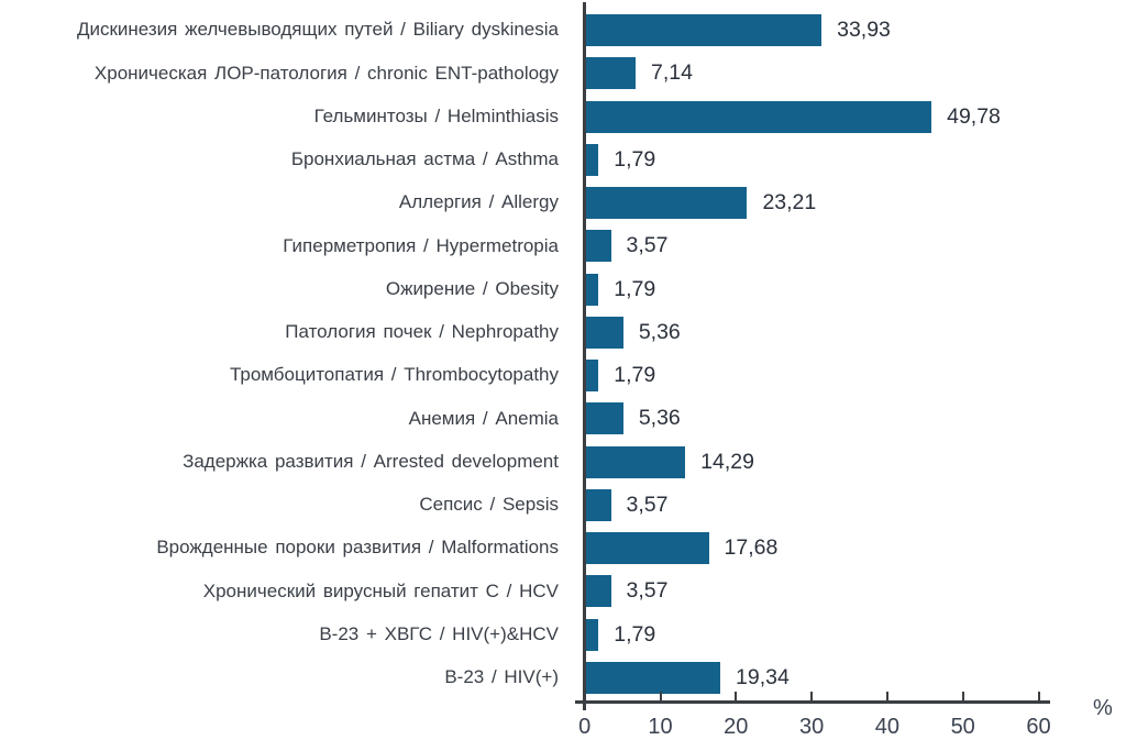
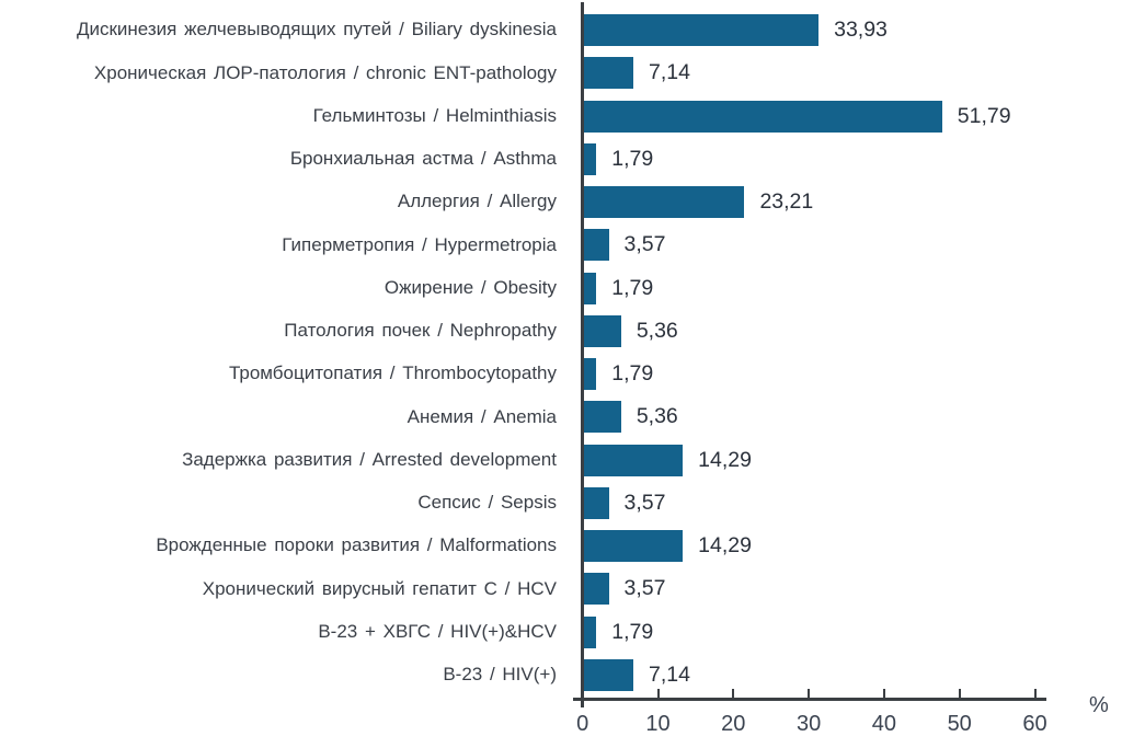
Гельминтозы / Helminthiasis: 49,78 -> 51,79
Врожденные пороки развития / Malformations: 17,68 -> 14,29
В-23 / HIV(+): 19,34 -> 7,14
